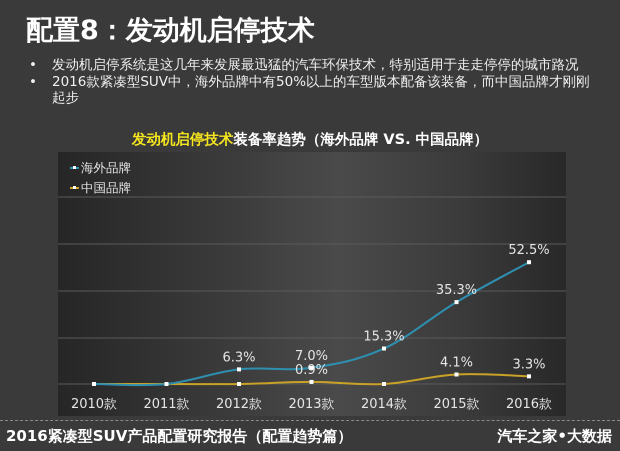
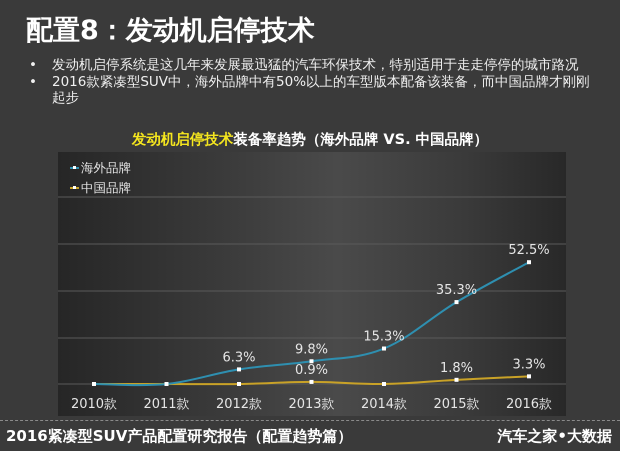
海外品牌/2013款: 7.0% -> 9.8%
中国品牌/2015款: 4.1% -> 1.8%
